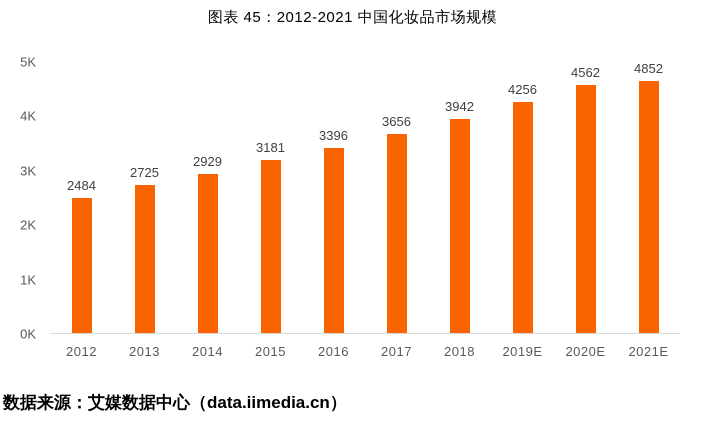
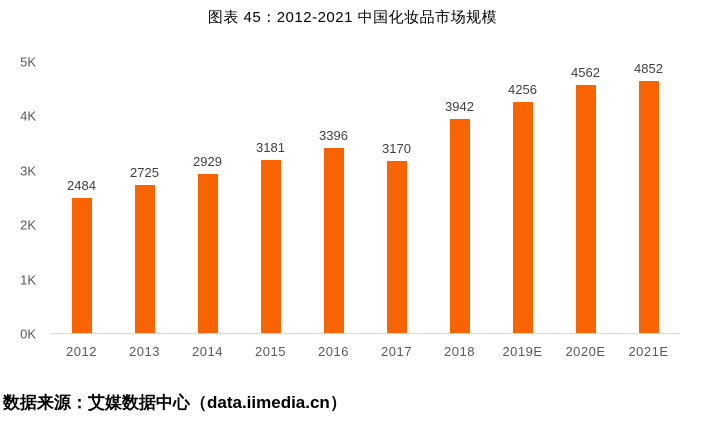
2017: 3656 -> 3170
